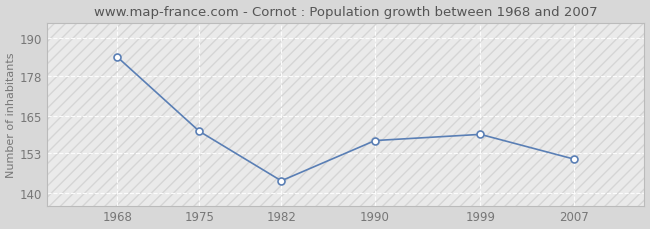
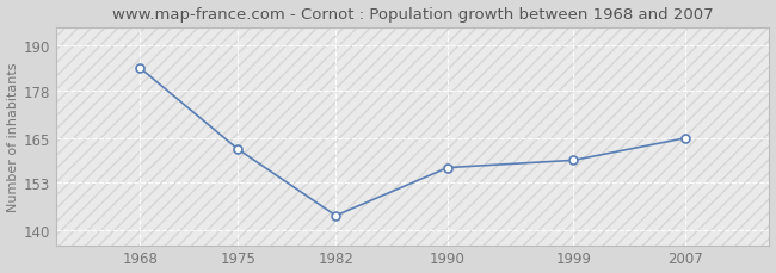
1975: 160 -> 162
2007: 151 -> 165
